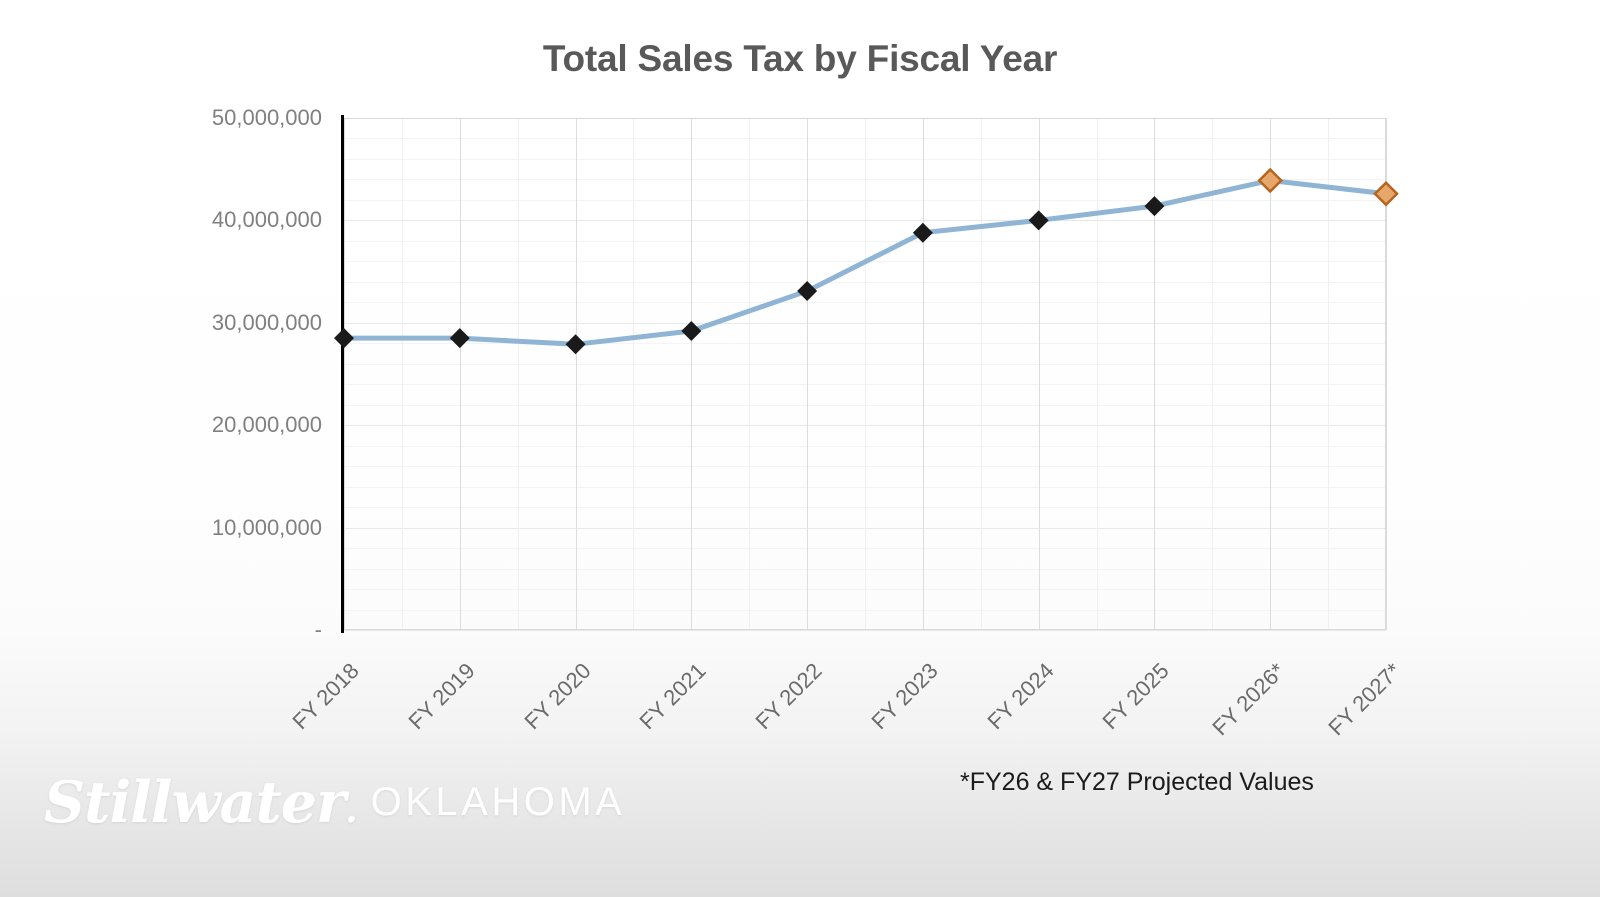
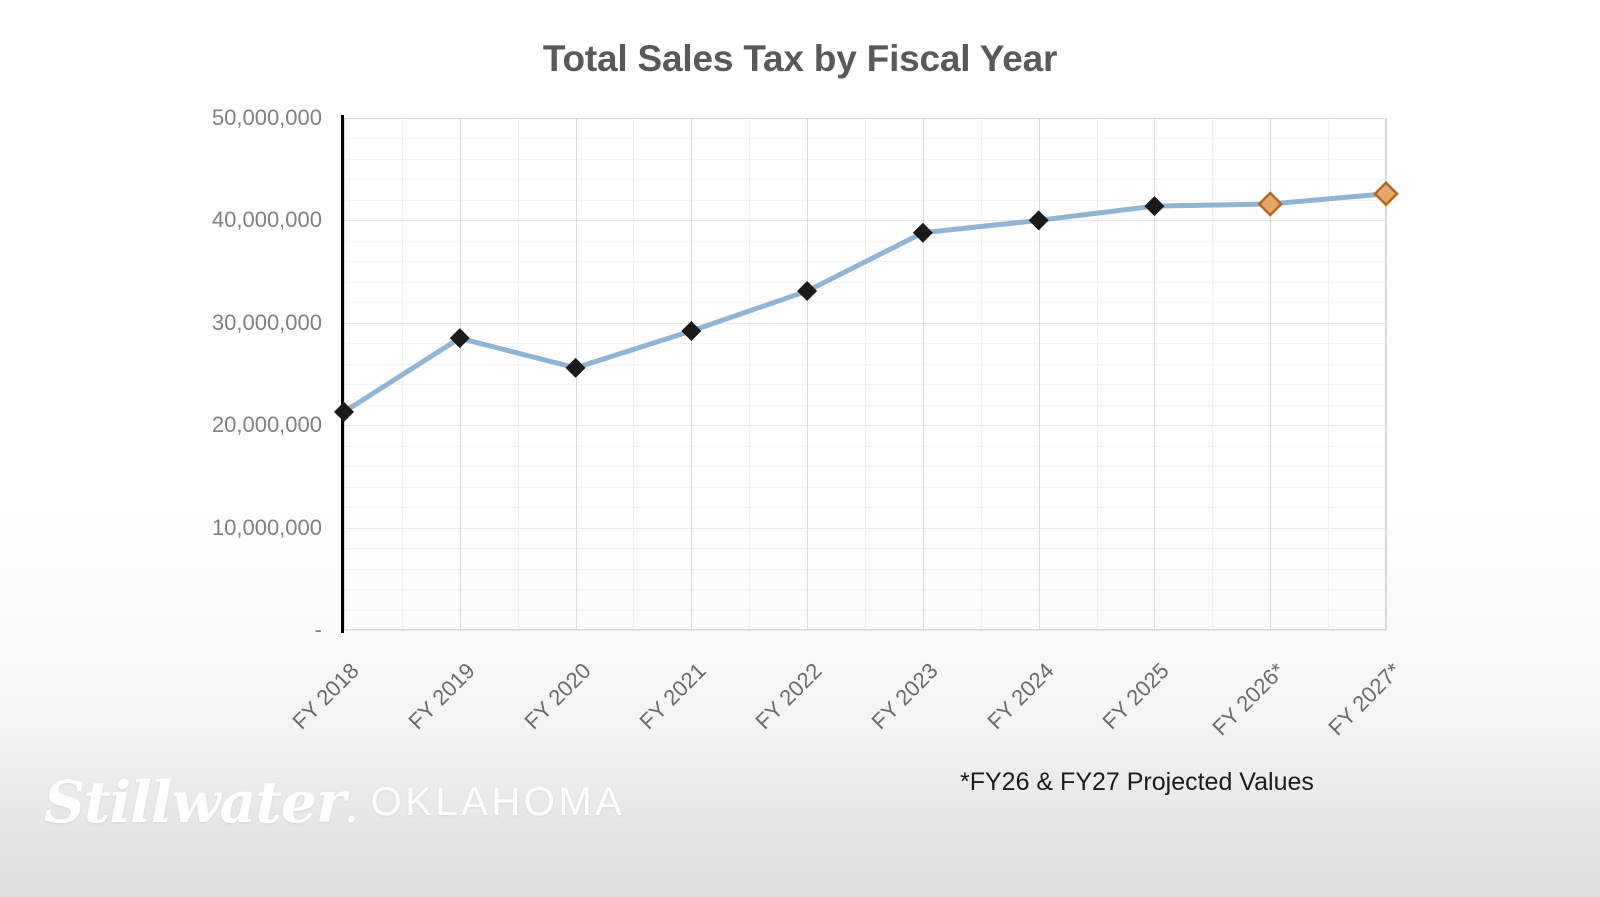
FY 2018: 28500000 -> 21300000
FY 2020: 27900000 -> 25600000
FY 2026*: 43900000 -> 41600000
